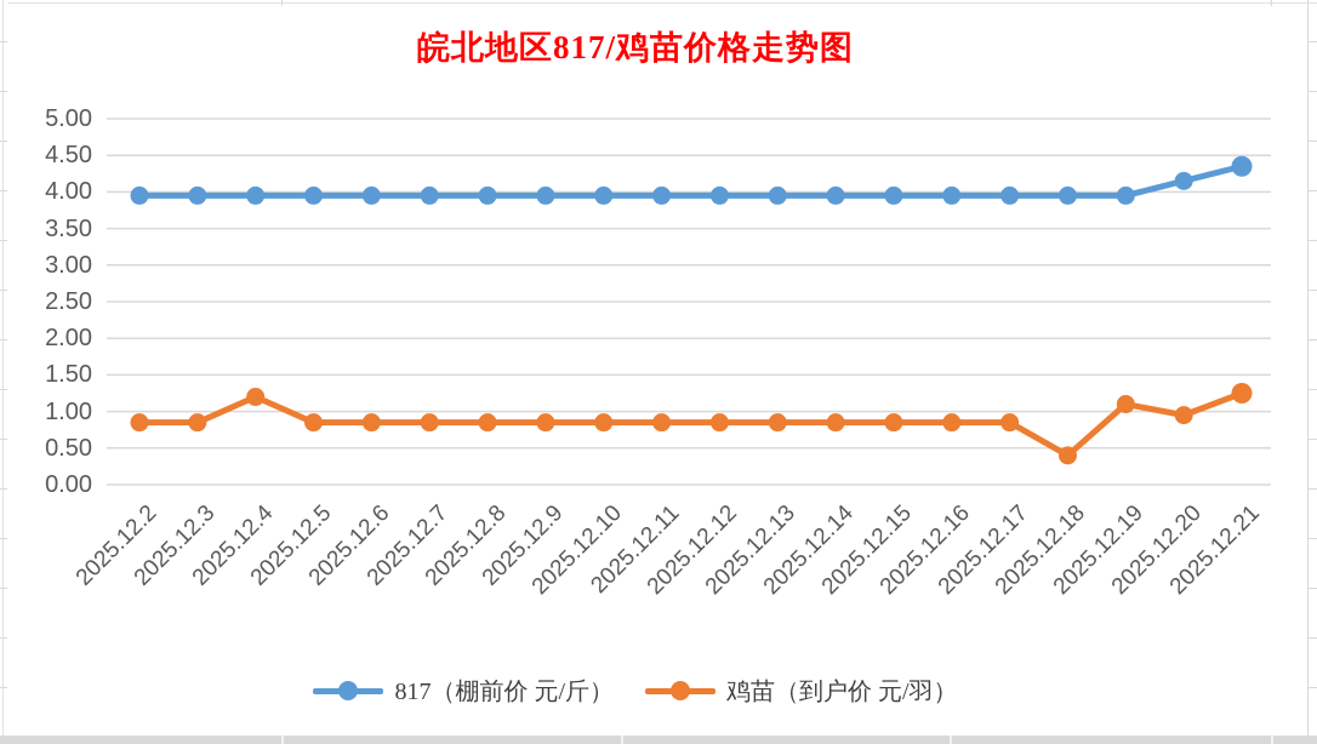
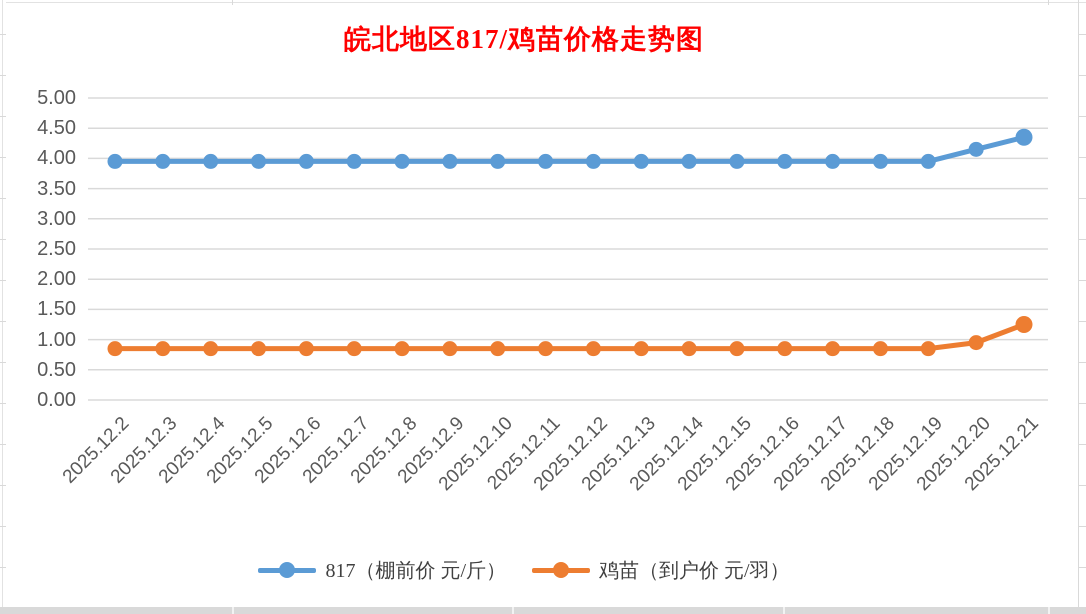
鸡苗（到户价 元/羽）/2025.12.4: 1.2 -> 0.8
鸡苗（到户价 元/羽）/2025.12.18: 0.4 -> 0.8
鸡苗（到户价 元/羽）/2025.12.19: 1.1 -> 0.8
